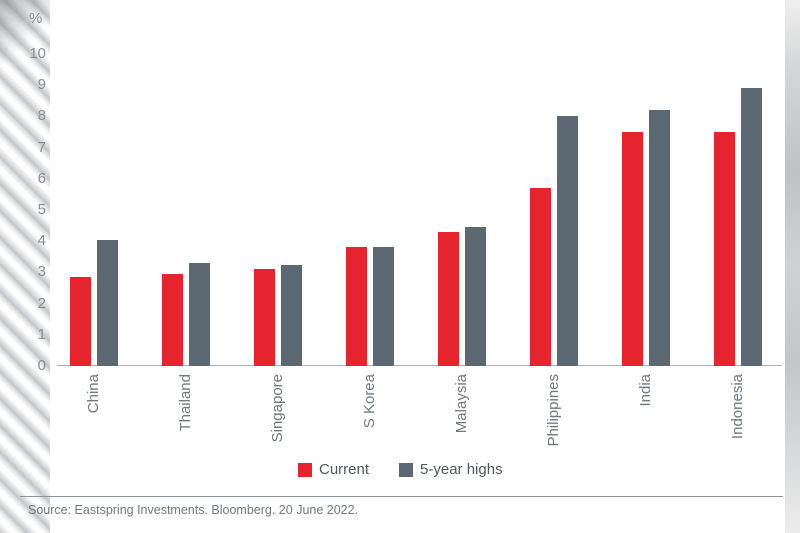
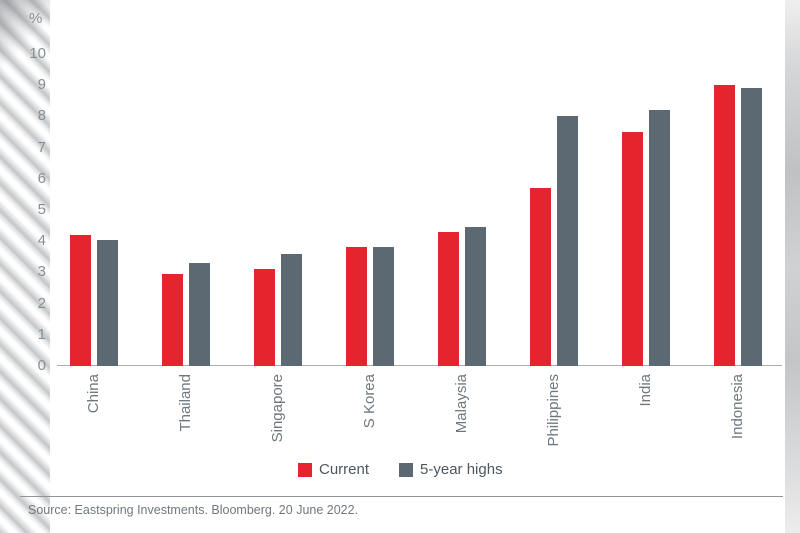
Current/China: 2.9 -> 4.2
5-year highs/Singapore: 3.2 -> 3.6
Current/Indonesia: 7.5 -> 9.0
